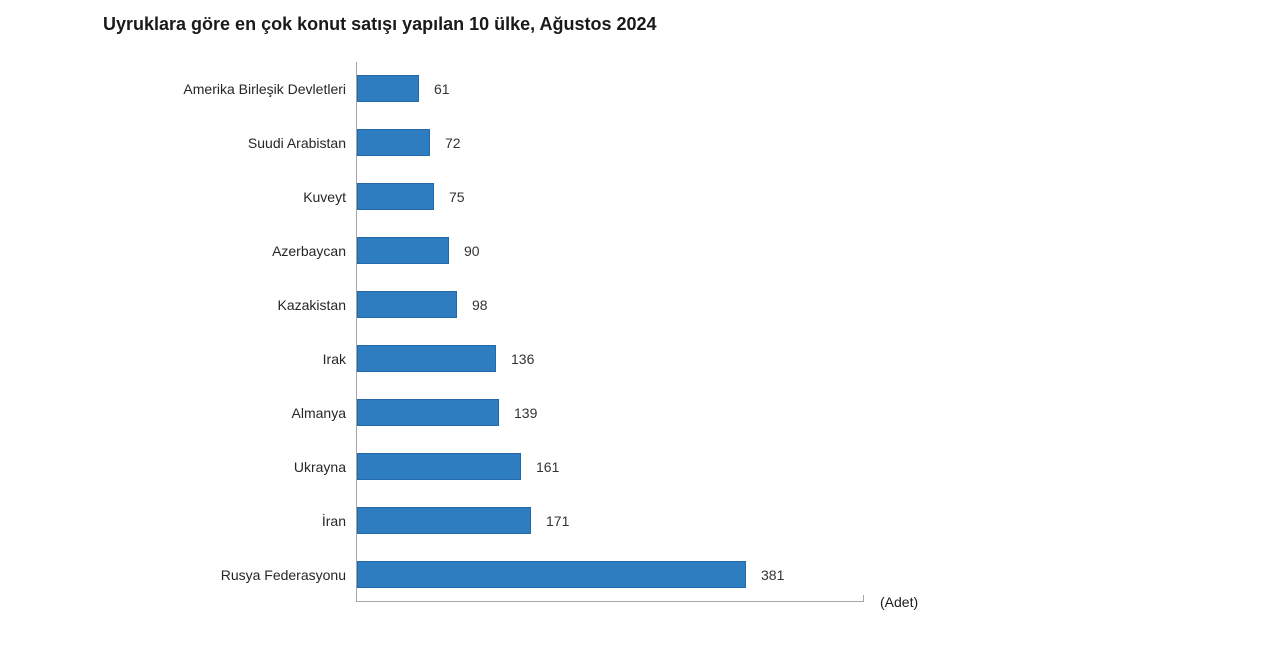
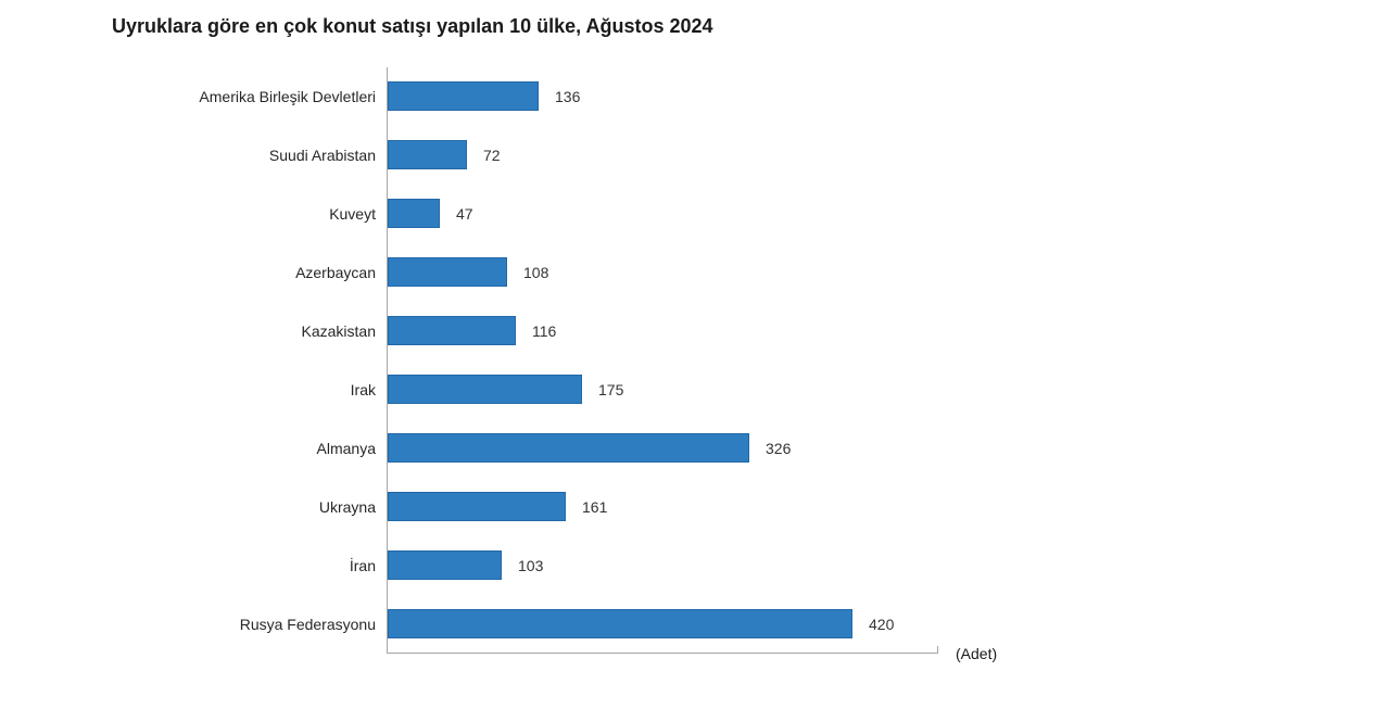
Amerika Birleşik Devletleri: 61 -> 136
Kuveyt: 75 -> 47
Azerbaycan: 90 -> 108
Kazakistan: 98 -> 116
Irak: 136 -> 175
Almanya: 139 -> 326
İran: 171 -> 103
Rusya Federasyonu: 381 -> 420
